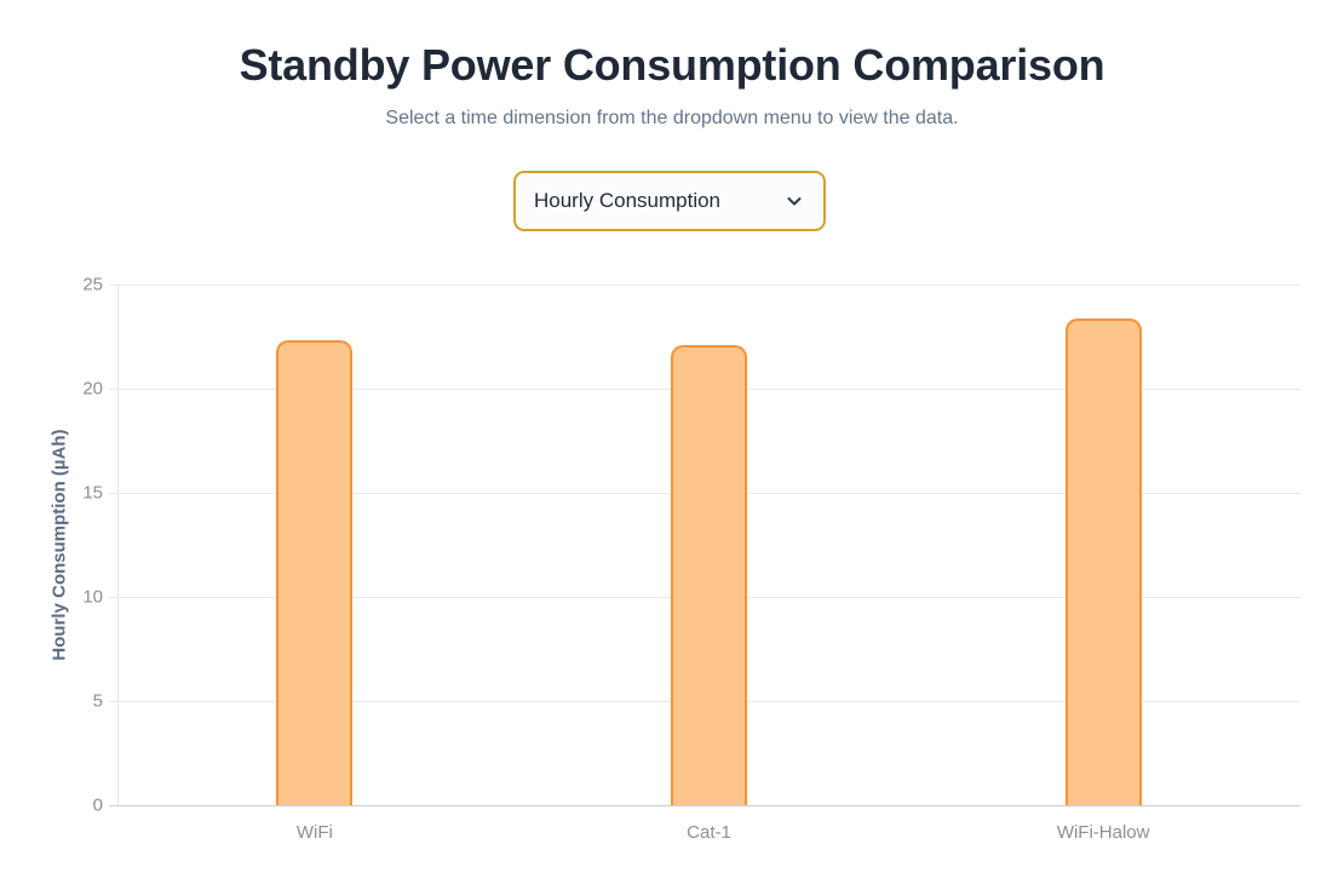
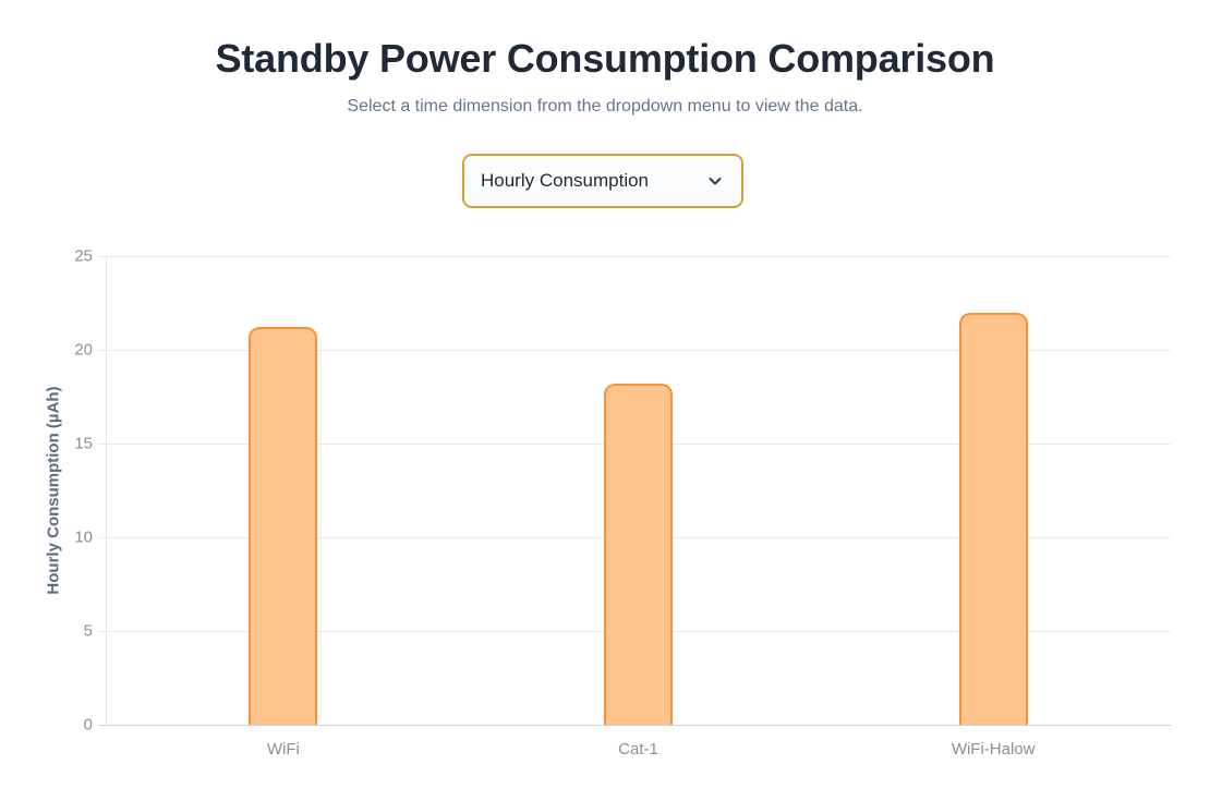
WiFi: 22.3 -> 21.2
Cat-1: 22.1 -> 18.2
WiFi-Halow: 23.4 -> 22.0
